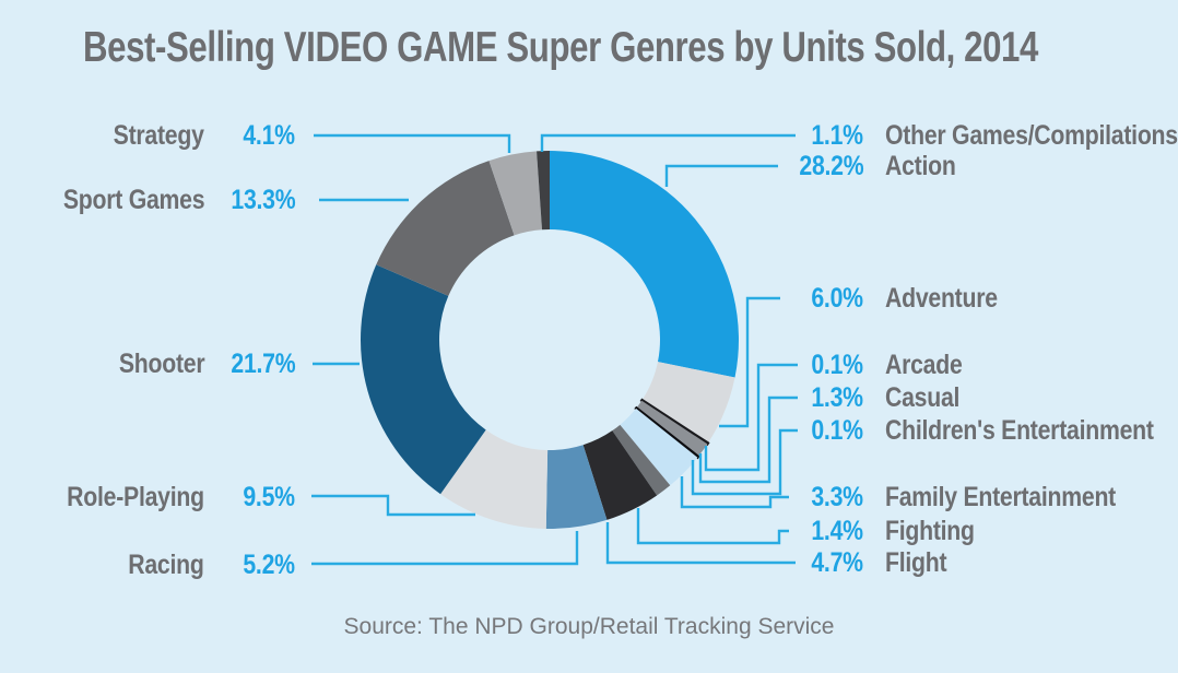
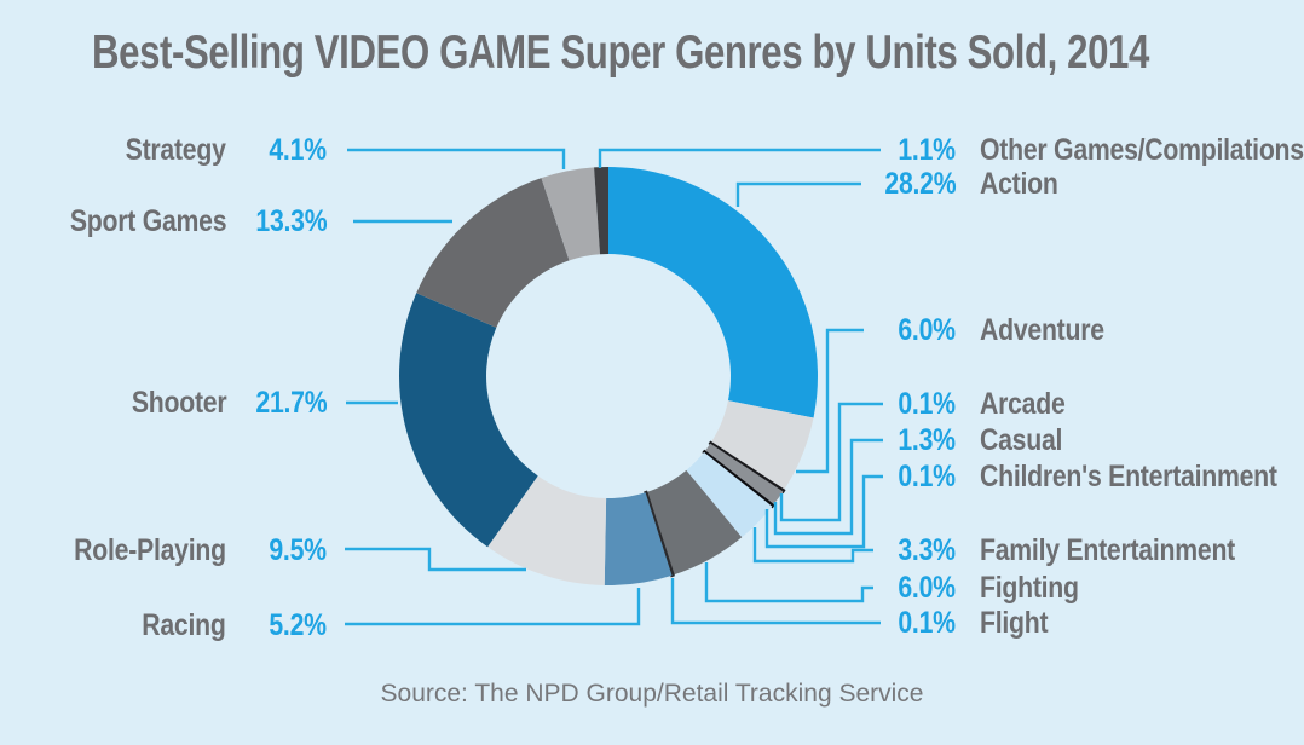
Fighting: 1.4% -> 6.0%
Flight: 4.7% -> 0.1%
